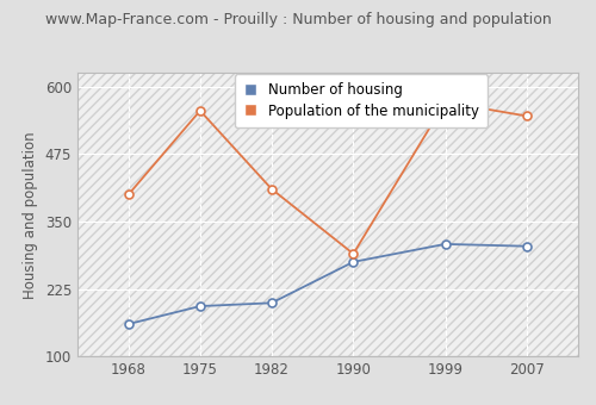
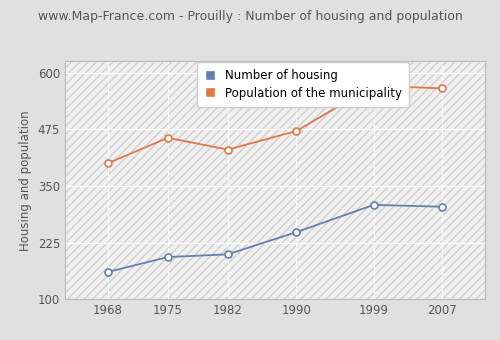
Population of the municipality/1975: 555 -> 456
Population of the municipality/1982: 410 -> 430
Number of housing/1990: 275 -> 248
Population of the municipality/1990: 290 -> 471
Population of the municipality/2007: 545 -> 565
